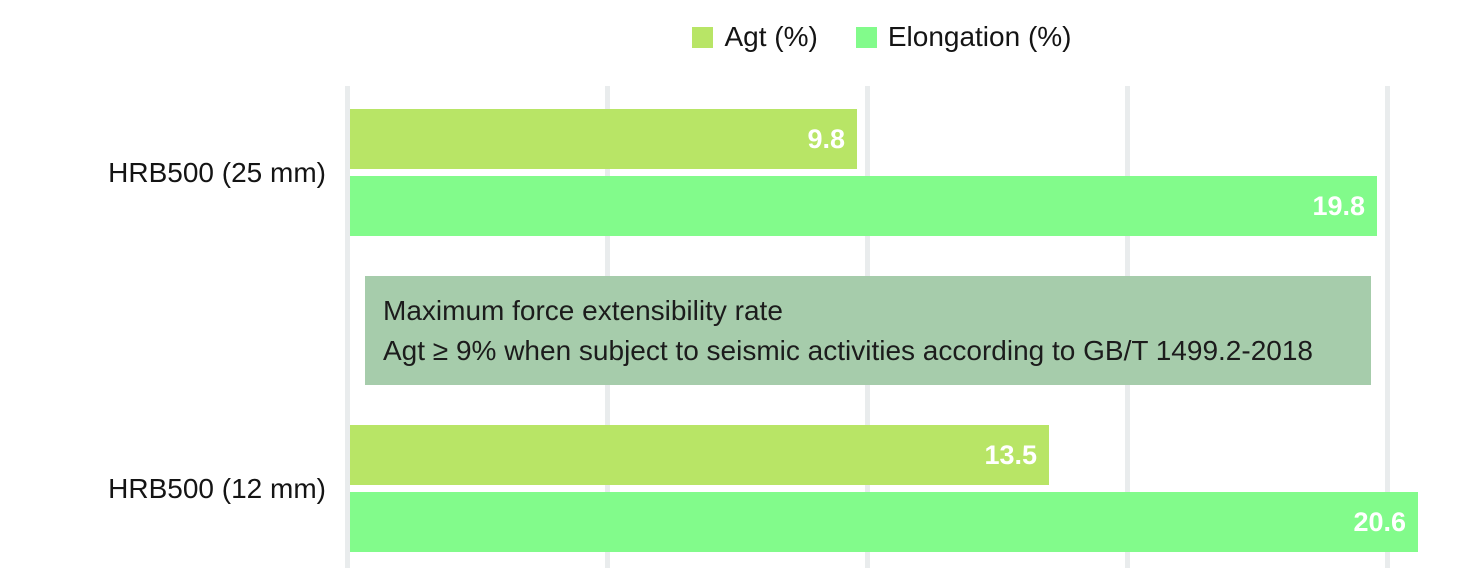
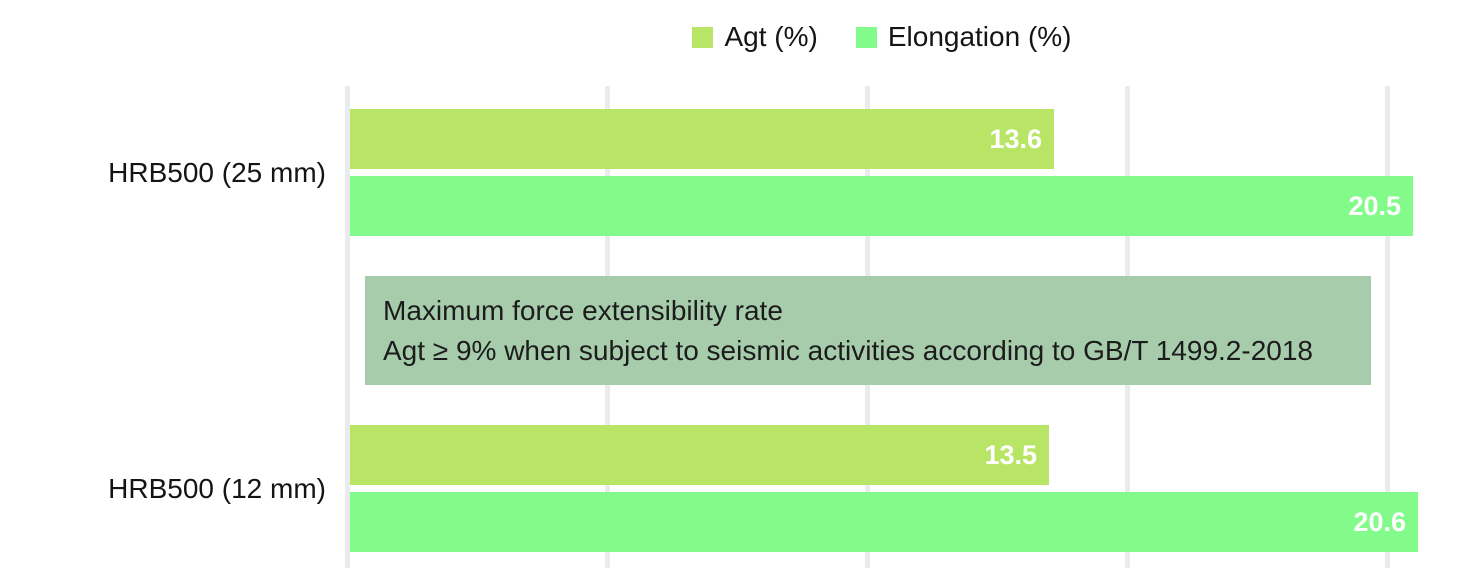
Agt (%)/HRB500 (25 mm): 9.8 -> 13.6
Elongation (%)/HRB500 (25 mm): 19.8 -> 20.5
